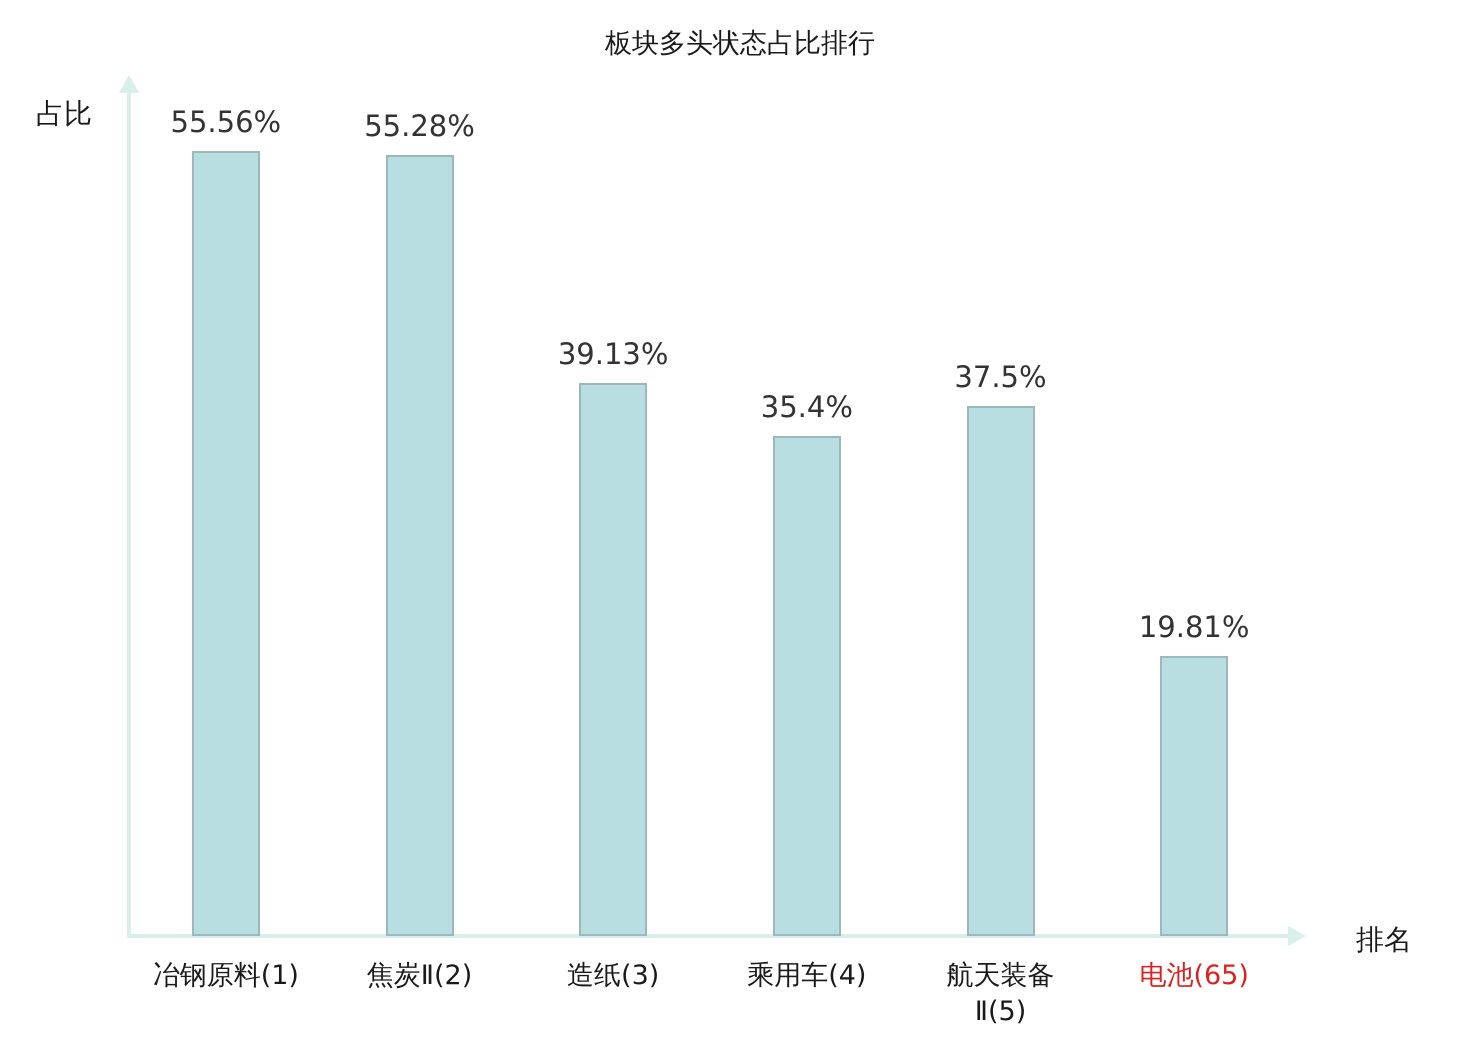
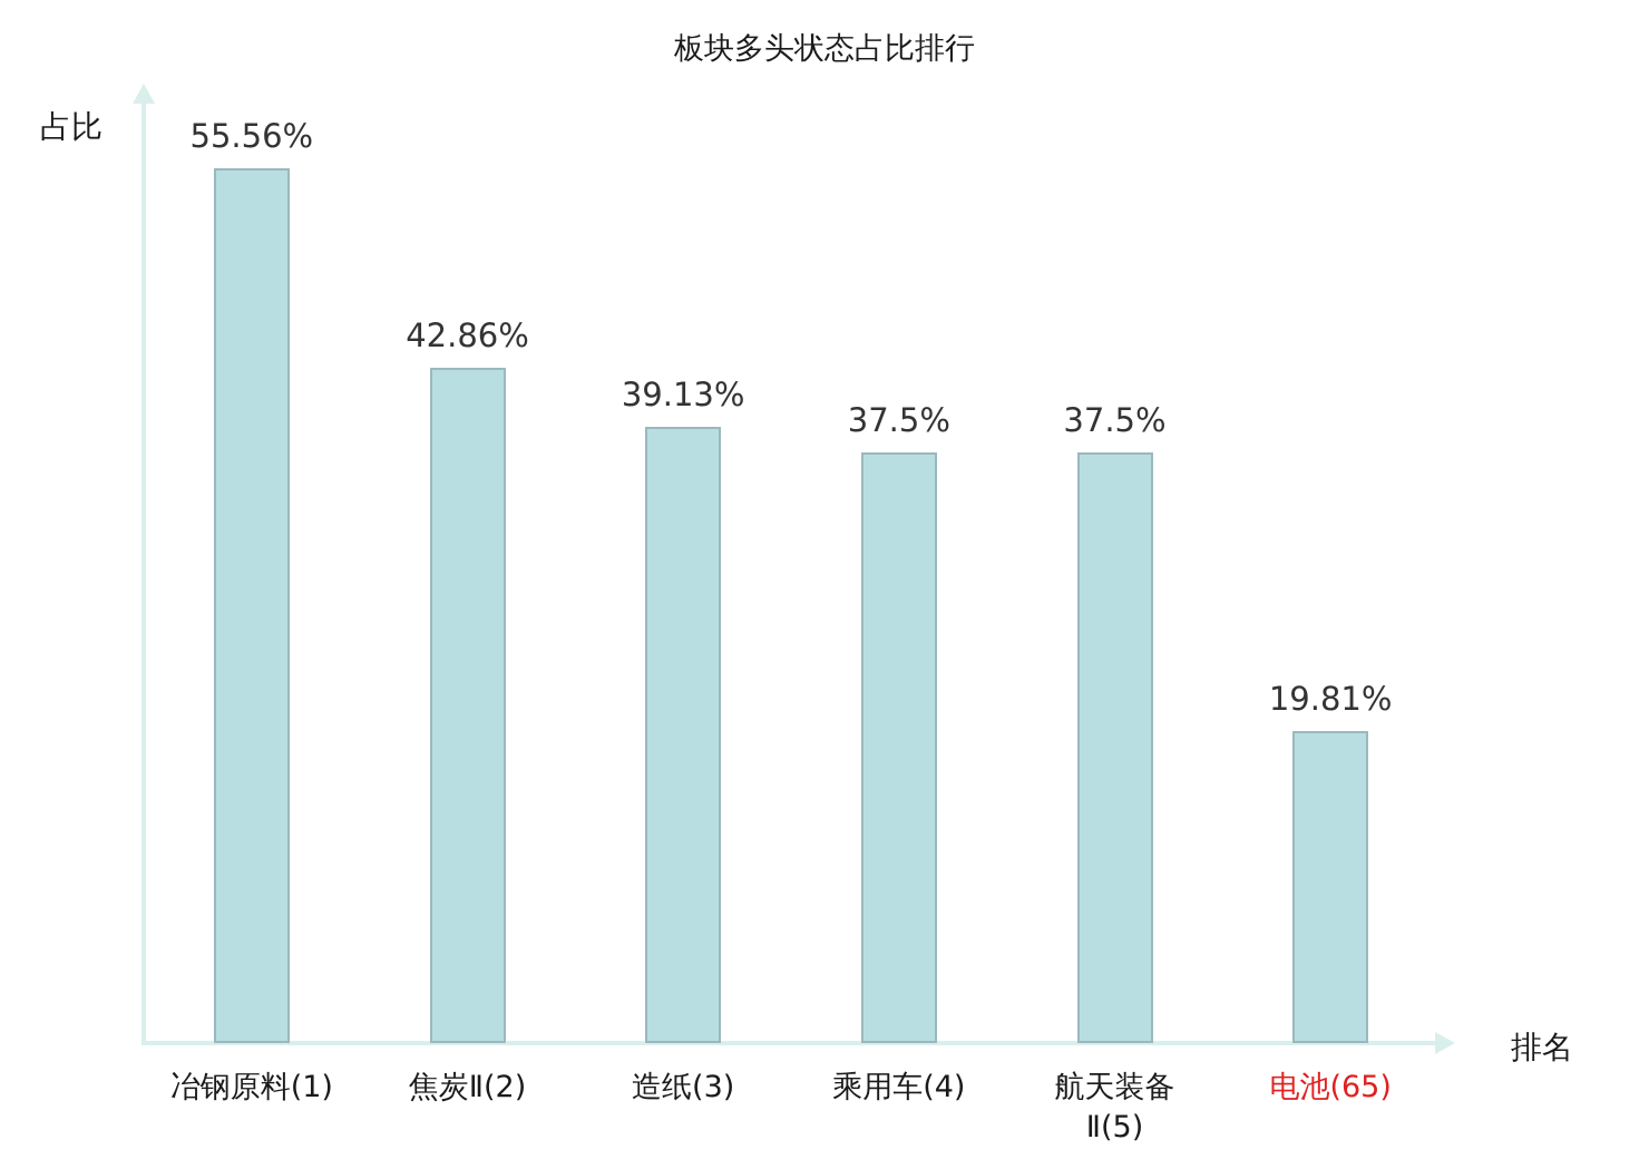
焦炭Ⅱ(2): 55.28% -> 42.86%
乘用车(4): 35.4% -> 37.5%
